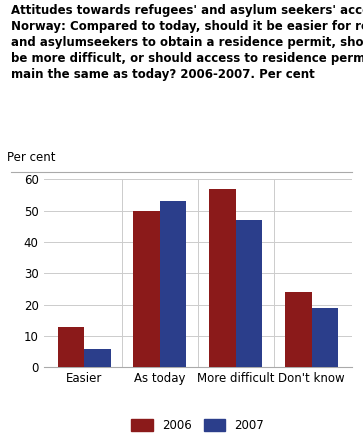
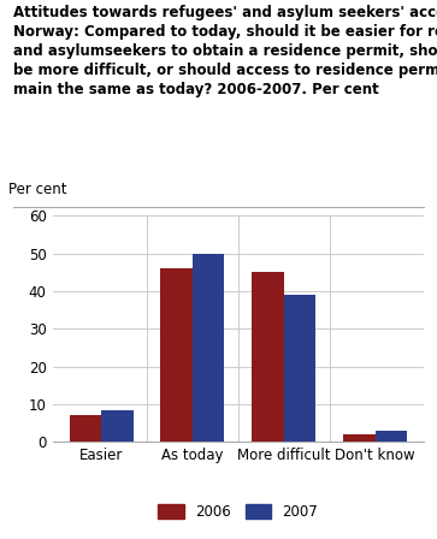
2006/Easier: 13 -> 7
2007/Easier: 6.0 -> 8.5
2006/As today: 50 -> 46
2007/As today: 53.0 -> 50.0
2006/More difficult: 57 -> 45
2007/More difficult: 47.0 -> 39.0
2006/Don't know: 24 -> 2
2007/Don't know: 19.0 -> 3.0
